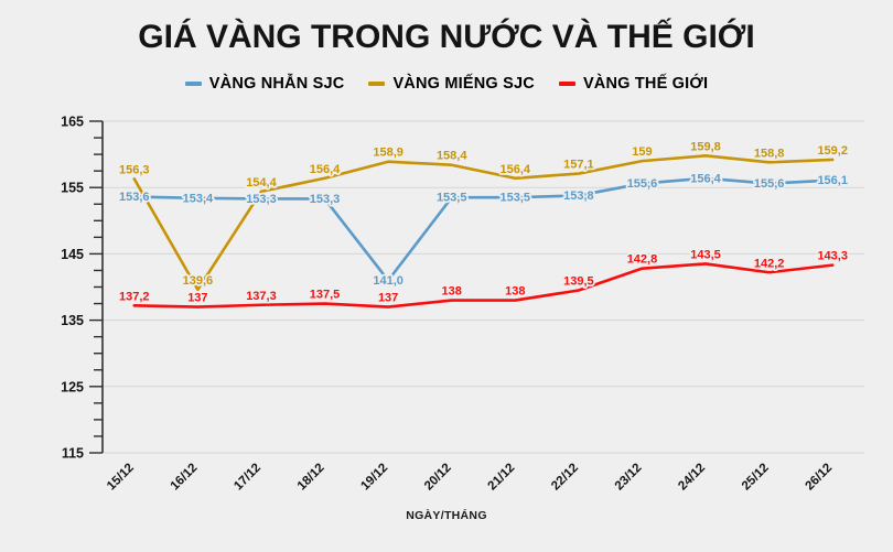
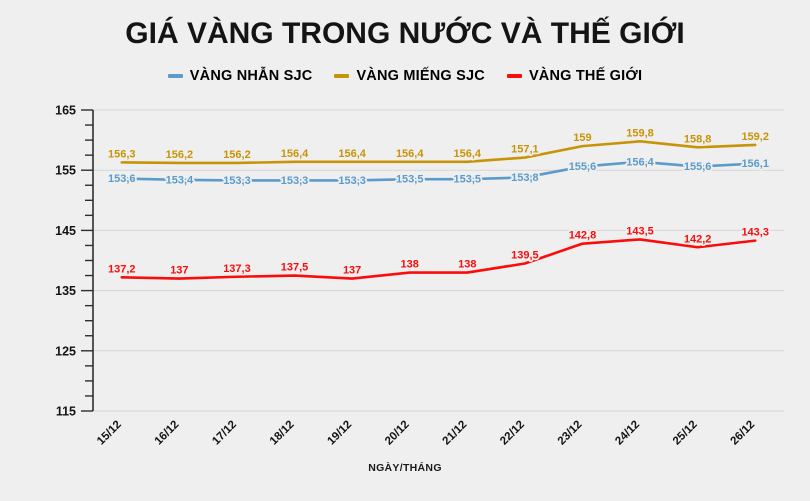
VÀNG MIẾNG SJC/16/12: 139,6 -> 156,2
VÀNG MIẾNG SJC/17/12: 154,4 -> 156,2
VÀNG NHẪN SJC/19/12: 141,0 -> 153,3
VÀNG MIẾNG SJC/19/12: 158,9 -> 156,4
VÀNG MIẾNG SJC/20/12: 158,4 -> 156,4
